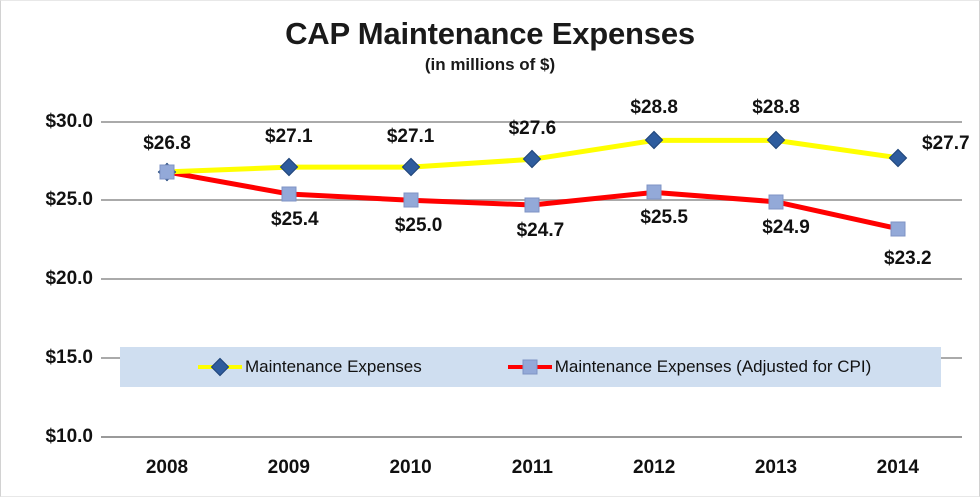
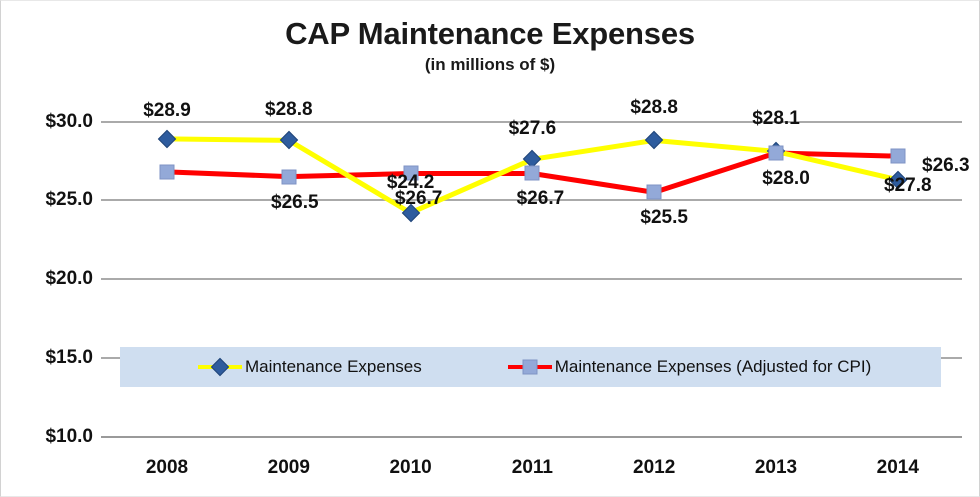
Maintenance Expenses/2008: $26.8 -> $28.9
Maintenance Expenses/2009: $27.1 -> $28.8
Maintenance Expenses (Adjusted for CPI)/2009: $25.4 -> $26.5
Maintenance Expenses/2010: $27.1 -> $24.2
Maintenance Expenses (Adjusted for CPI)/2010: $25.0 -> $26.7
Maintenance Expenses (Adjusted for CPI)/2011: $24.7 -> $26.7
Maintenance Expenses/2013: $28.8 -> $28.1
Maintenance Expenses (Adjusted for CPI)/2013: $24.9 -> $28.0
Maintenance Expenses/2014: $27.7 -> $26.3
Maintenance Expenses (Adjusted for CPI)/2014: $23.2 -> $27.8
